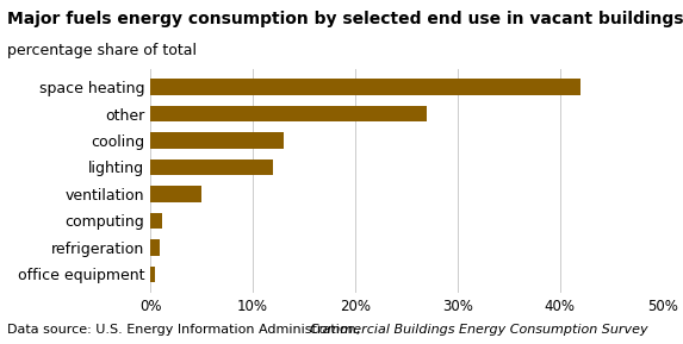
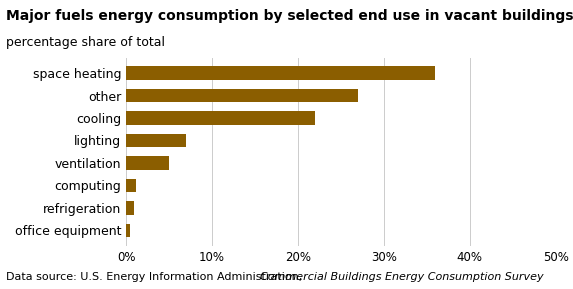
space heating: 42.0% -> 36.0%
cooling: 13.0% -> 22.0%
lighting: 12.0% -> 7.0%
